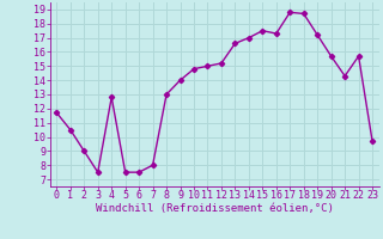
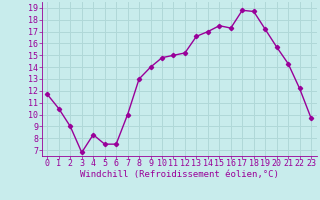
3: 7.5 -> 6.8
4: 12.8 -> 8.3
7: 8.0 -> 10.0
22: 15.7 -> 12.2
